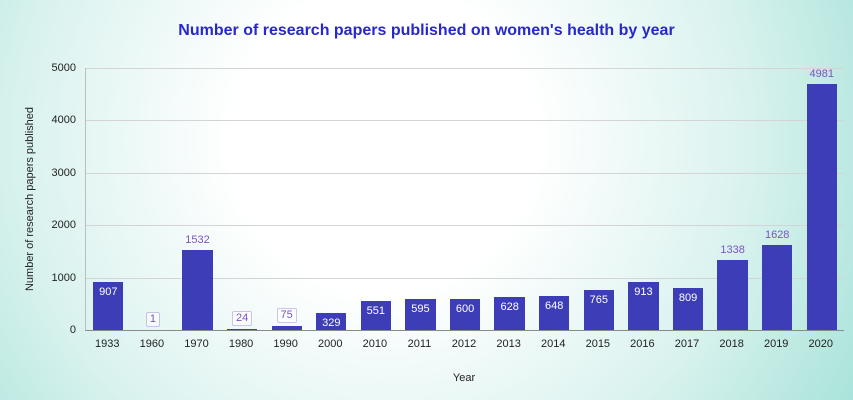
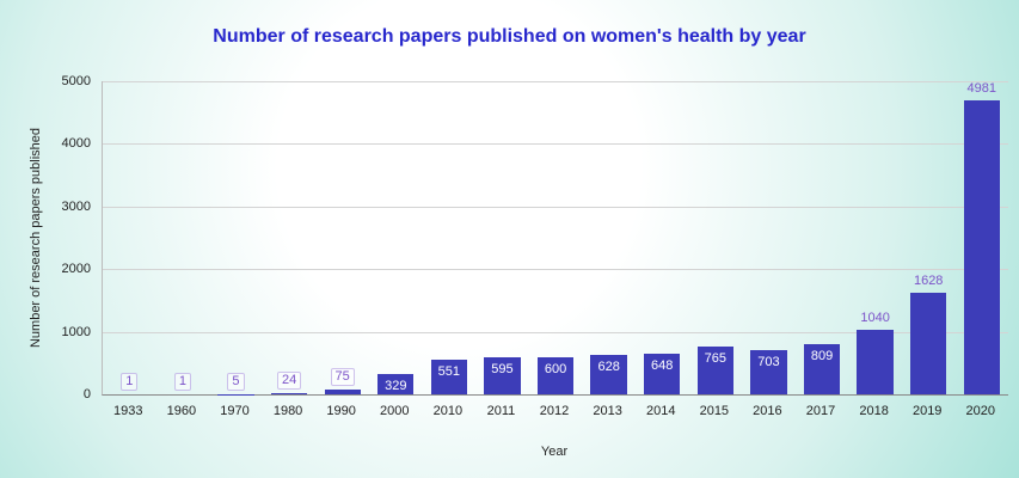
1933: 907 -> 1
1970: 1532 -> 5
2016: 913 -> 703
2018: 1338 -> 1040
